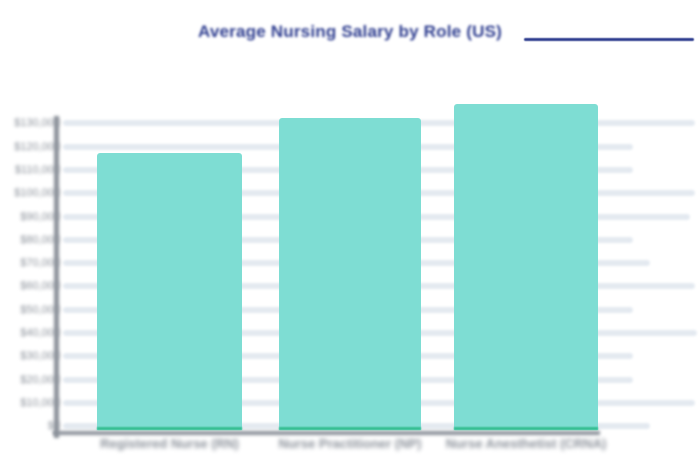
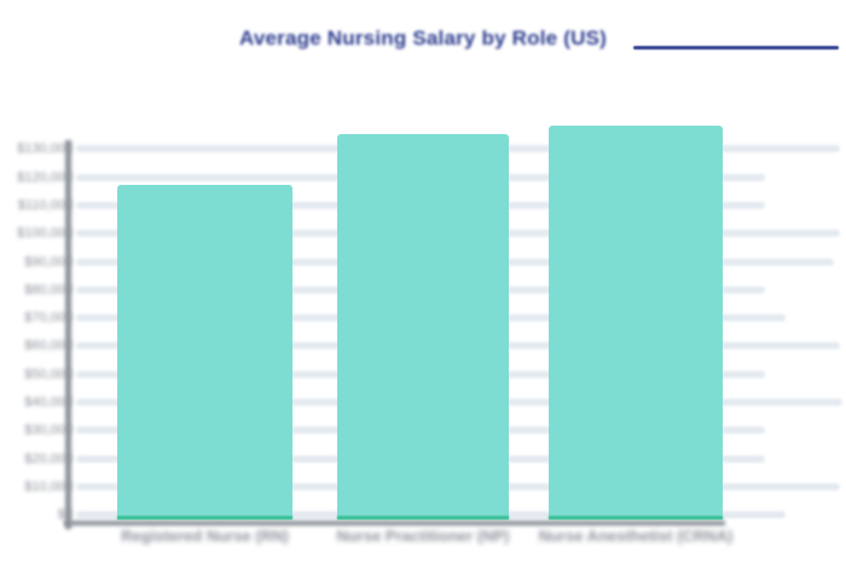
Nurse Practitioner (NP): $134000 -> $137000
